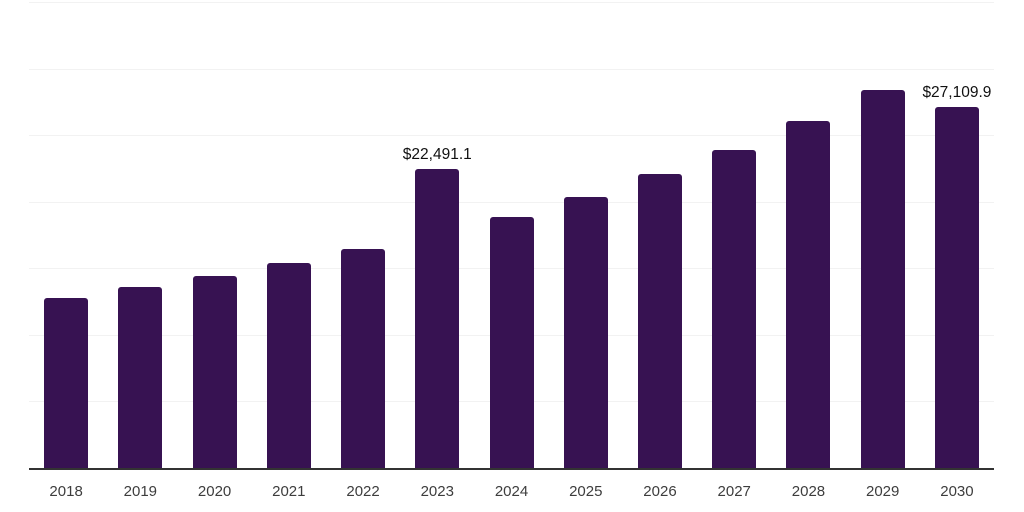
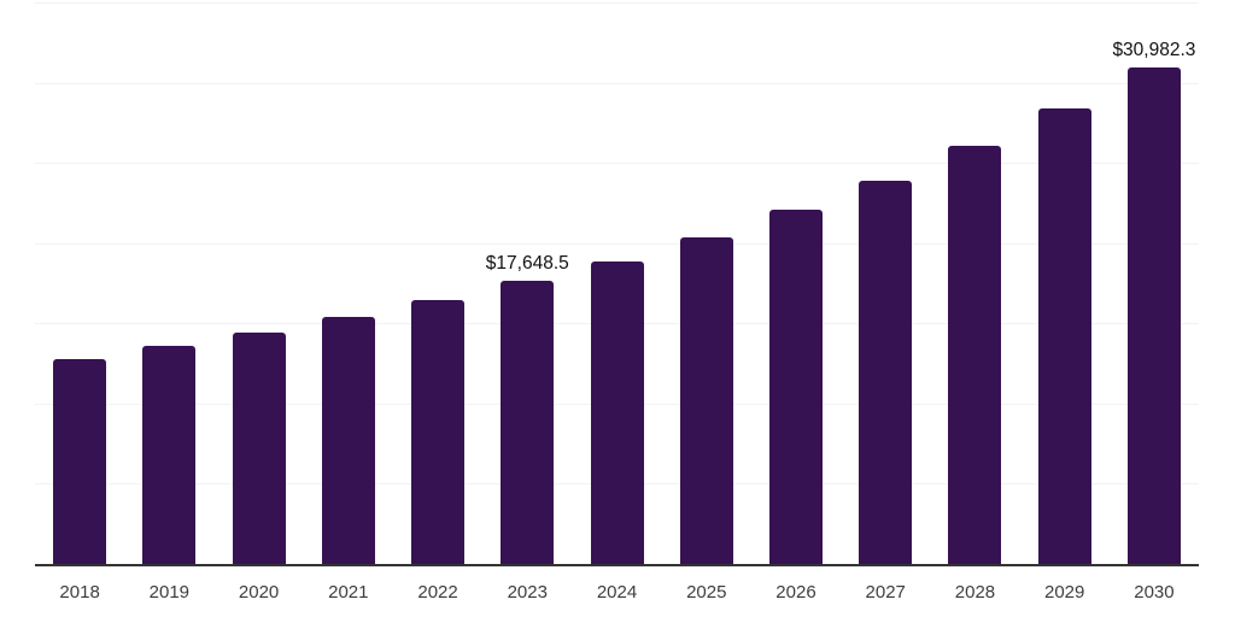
2023: $22,491.1 -> $17,648.5
2030: $27,109.9 -> $30,982.3
